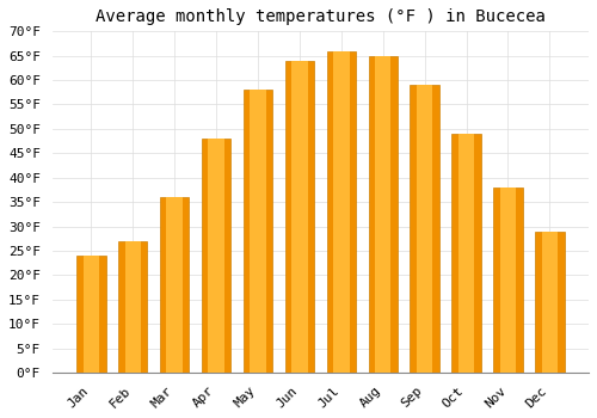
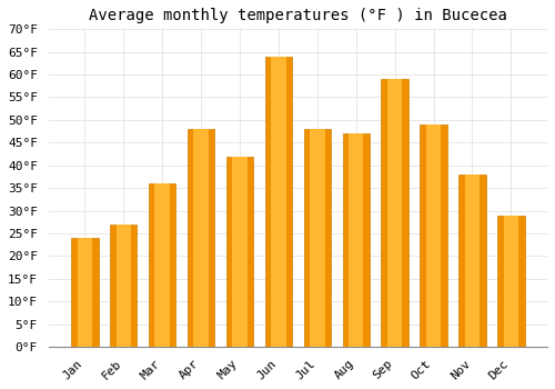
May: 58°F -> 42°F
Jul: 66°F -> 48°F
Aug: 65°F -> 47°F
